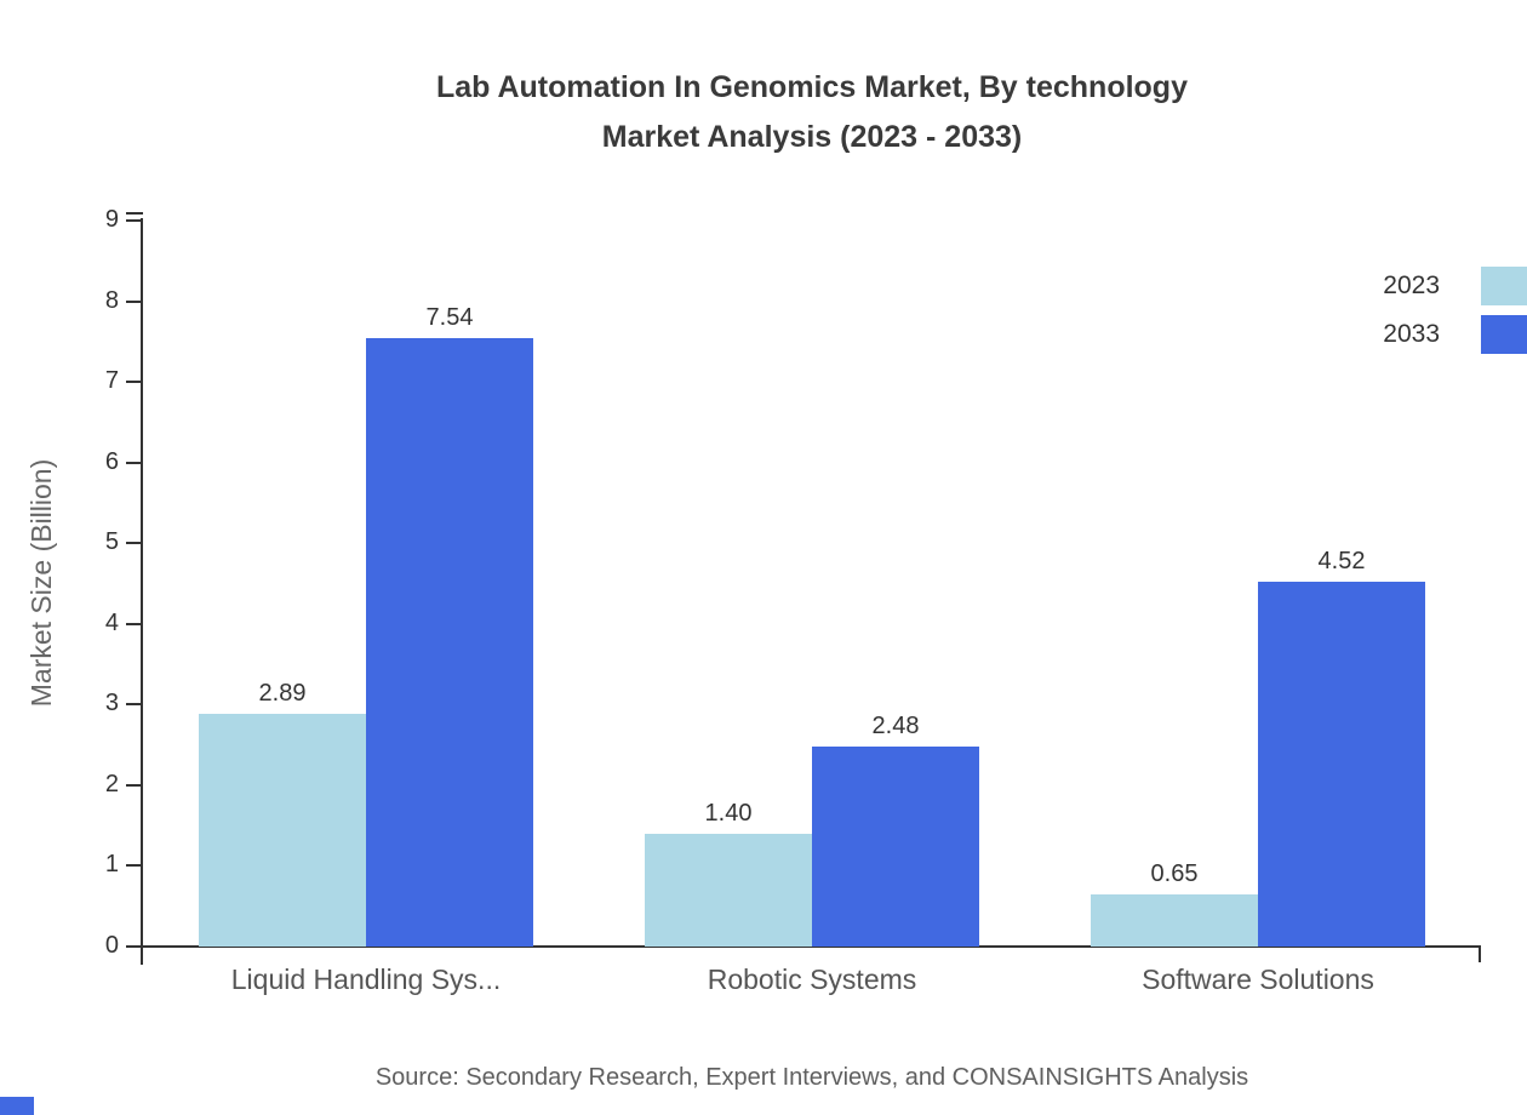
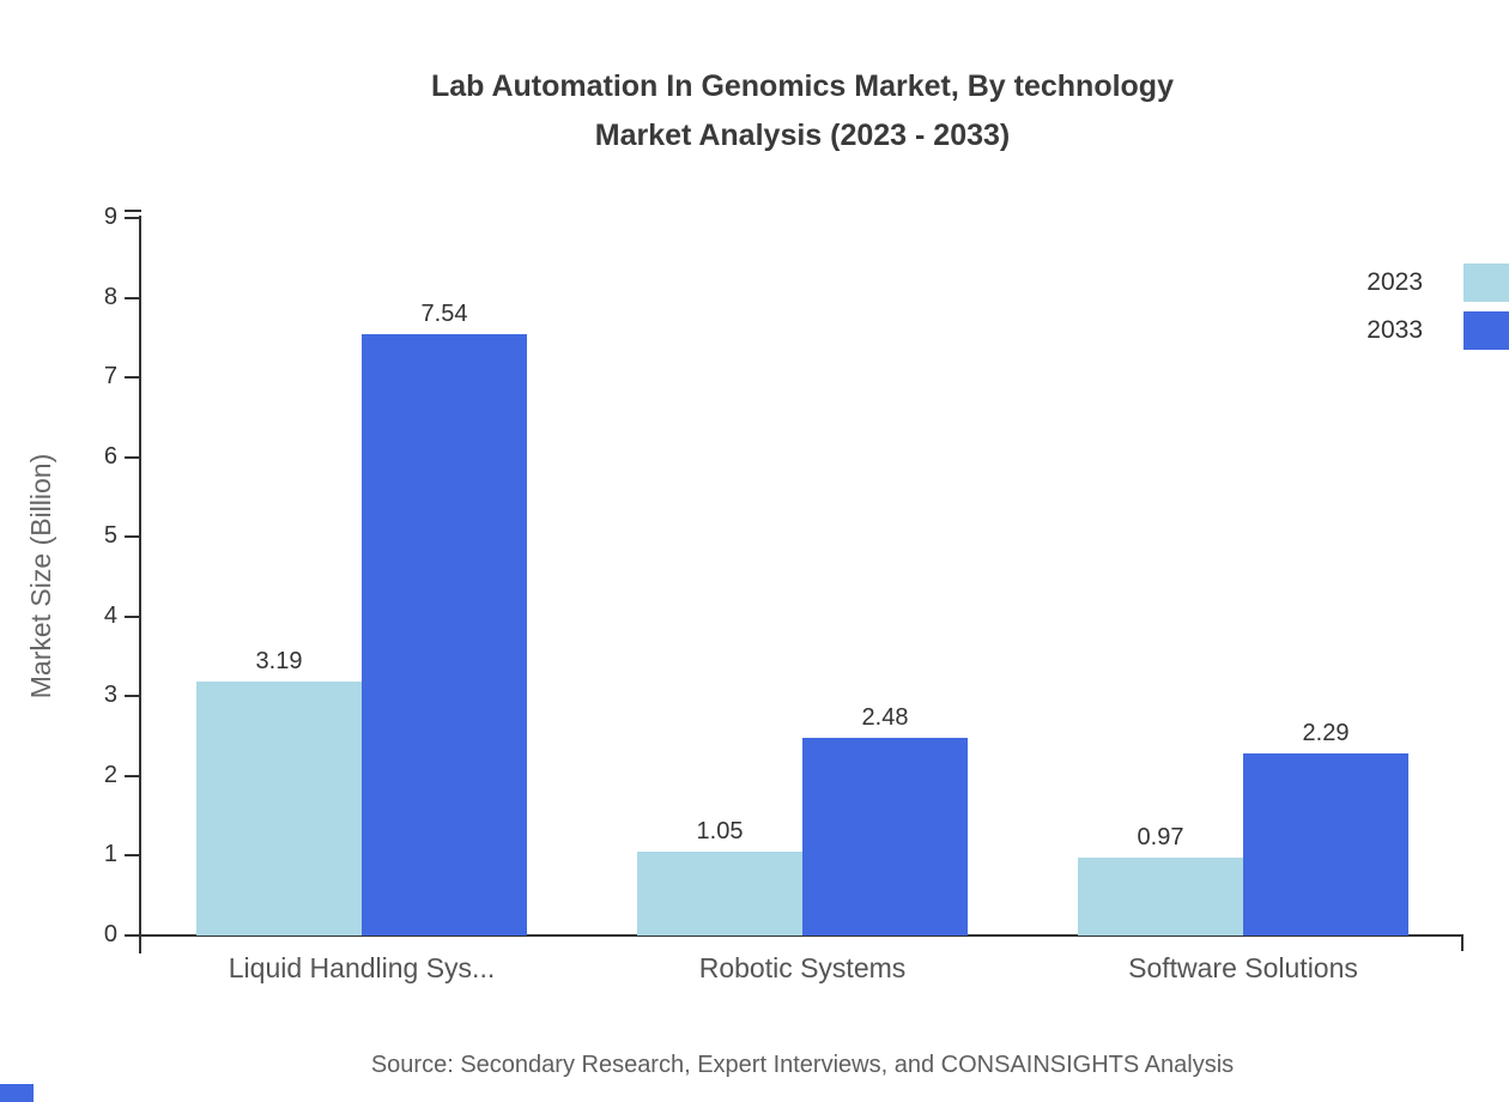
2023/Liquid Handling Sys...: 2.89 -> 3.19
2023/Robotic Systems: 1.40 -> 1.05
2023/Software Solutions: 0.65 -> 0.97
2033/Software Solutions: 4.52 -> 2.29
